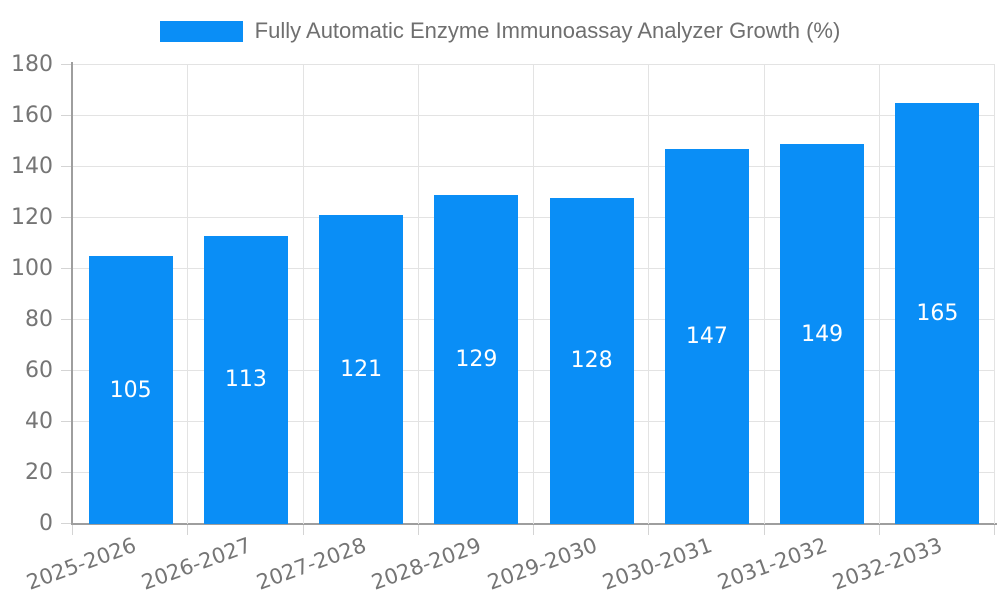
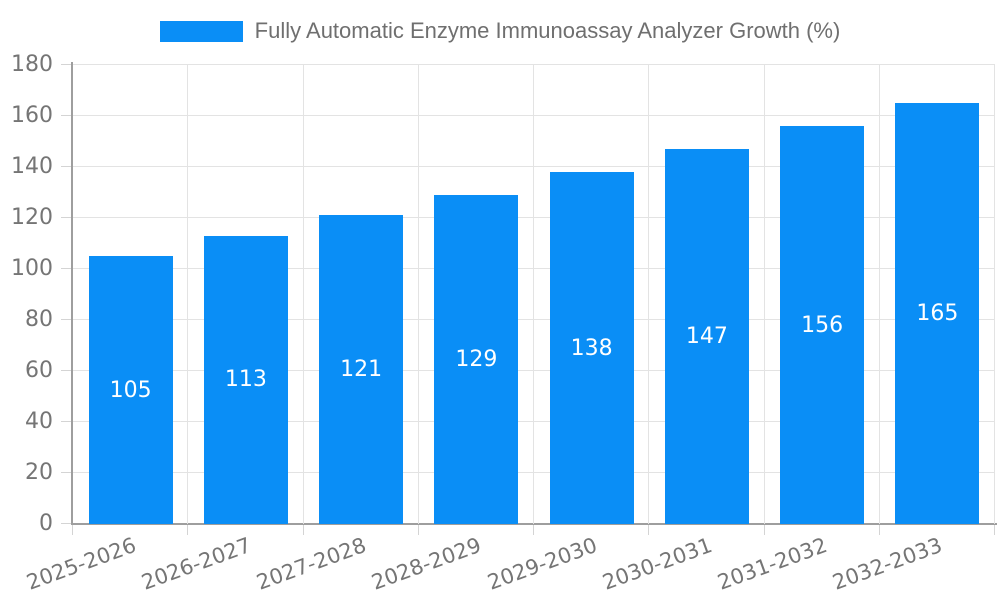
2029-2030: 128 -> 138
2031-2032: 149 -> 156
